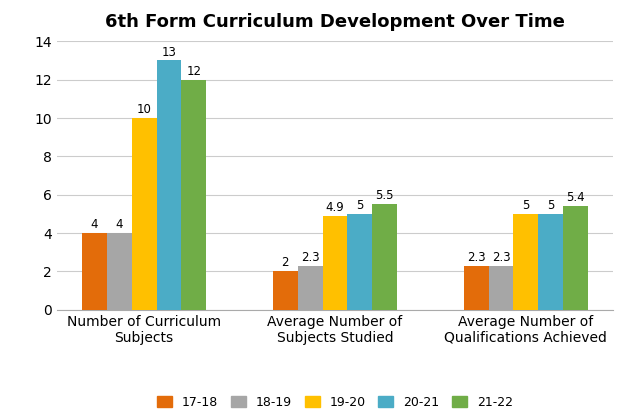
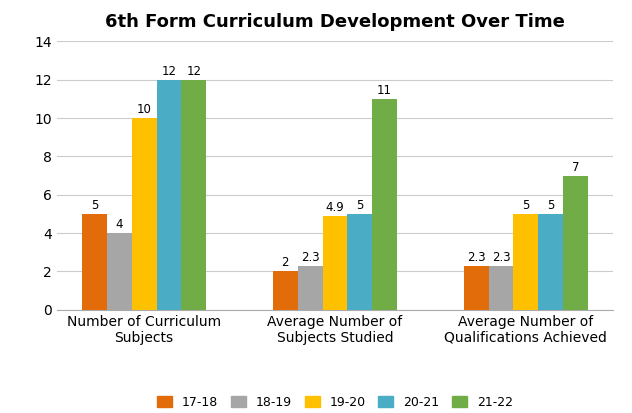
17-18/Number of Curriculum Subjects: 4 -> 5
20-21/Number of Curriculum Subjects: 13 -> 12
21-22/Average Number of Subjects Studied: 5.5 -> 11
21-22/Average Number of Qualifications Achieved: 5.4 -> 7
